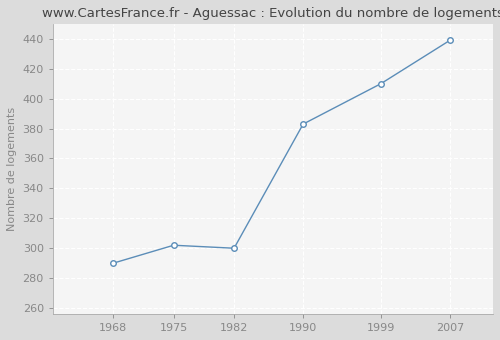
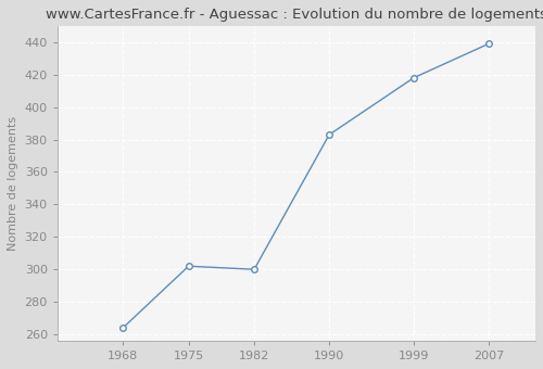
1968: 290 -> 264
1999: 410 -> 418
